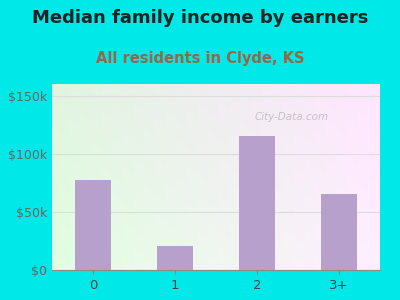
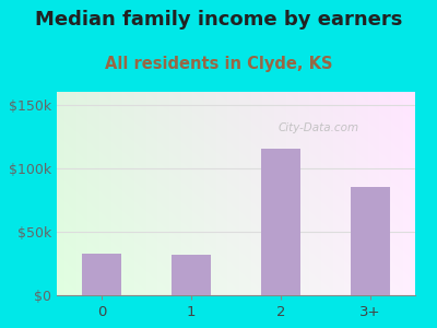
0: $77k -> $33k
1: $21k -> $32k
3+: $65k -> $85k
